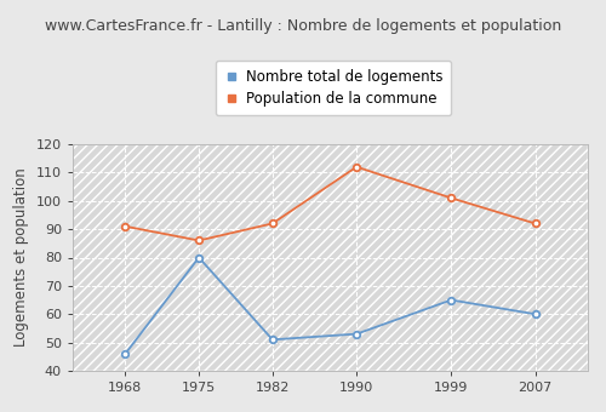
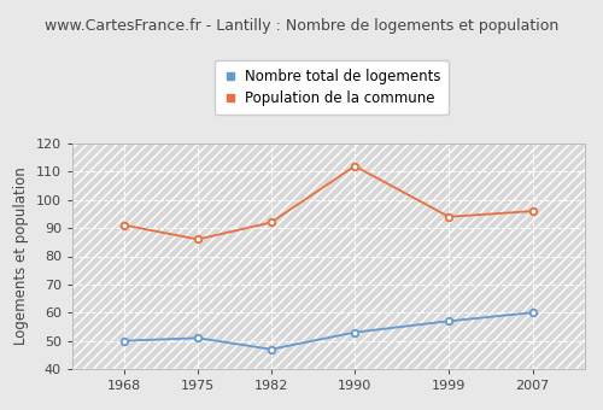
Nombre total de logements/1968: 46 -> 50
Nombre total de logements/1975: 80 -> 51
Nombre total de logements/1982: 51 -> 47
Nombre total de logements/1999: 65 -> 57
Population de la commune/1999: 101 -> 94
Population de la commune/2007: 92 -> 96
